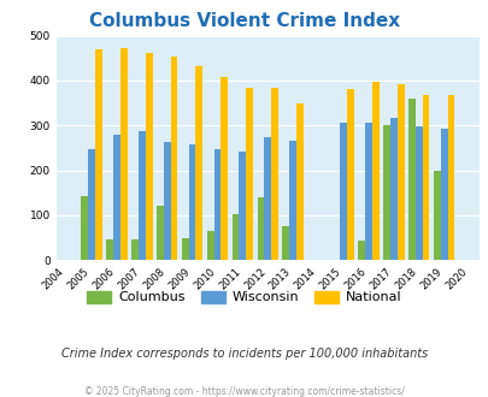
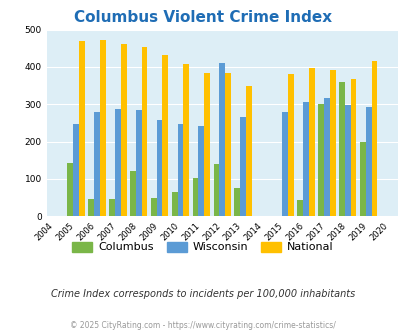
Wisconsin/2008: 262 -> 285
Wisconsin/2012: 275 -> 410
Wisconsin/2015: 305 -> 280
National/2019: 368 -> 415
